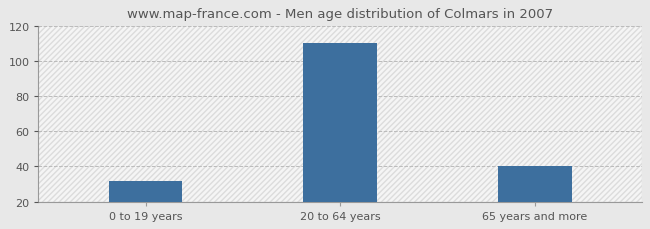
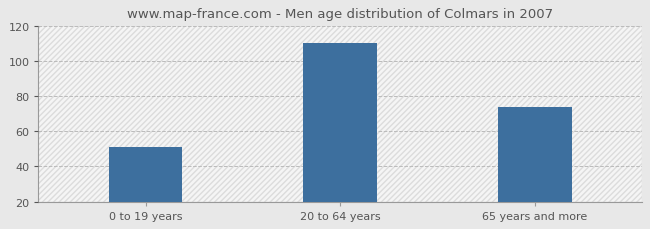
0 to 19 years: 32 -> 51
65 years and more: 40 -> 74
